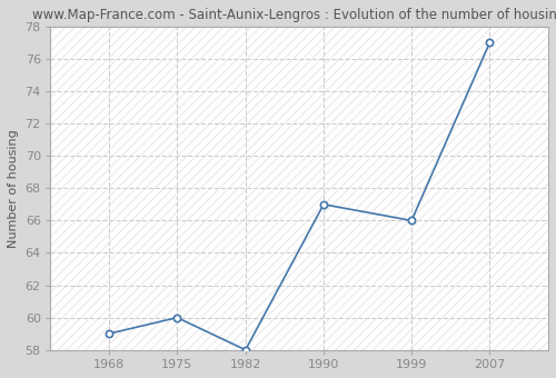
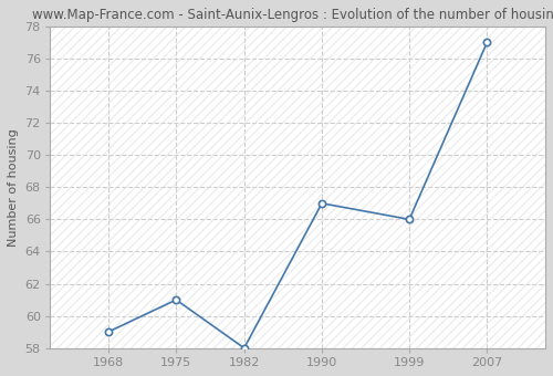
1975: 60 -> 61
